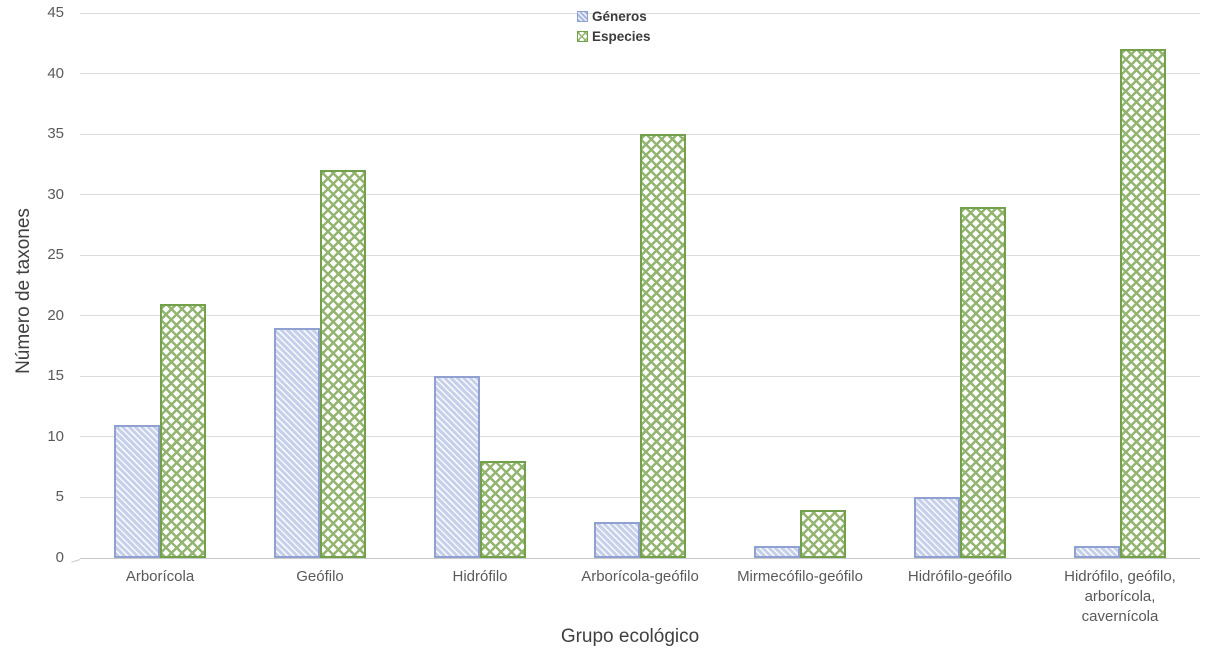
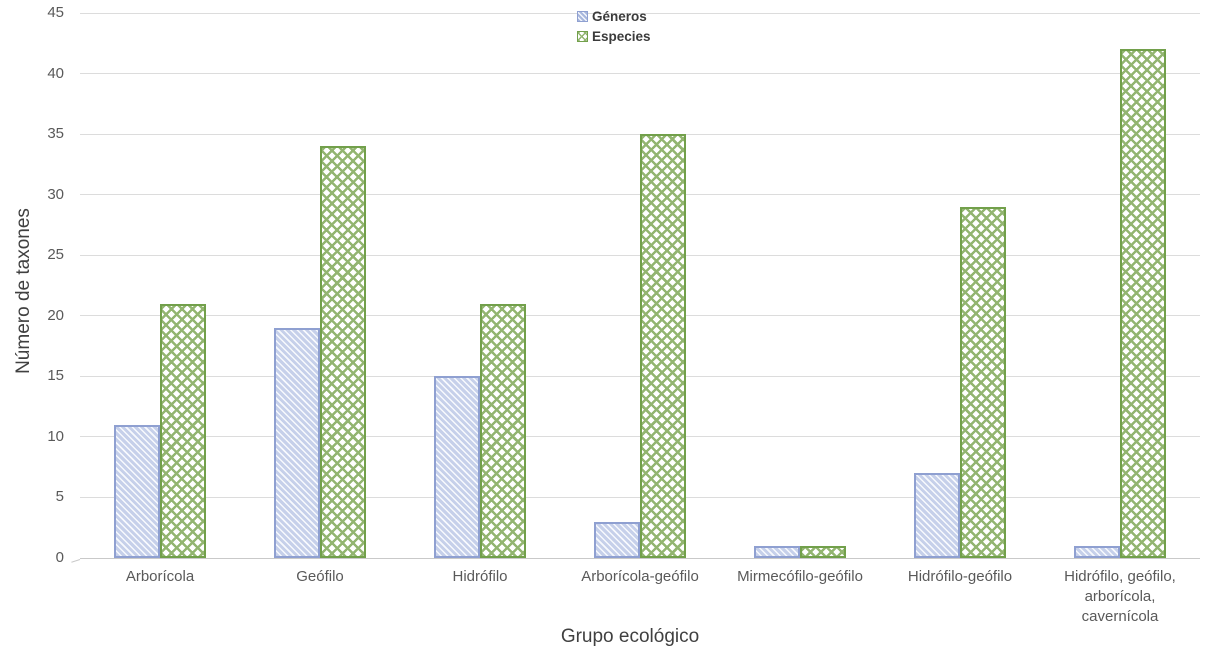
Especies/Geófilo: 32 -> 34
Especies/Hidrófilo: 8 -> 21
Especies/Mirmecófilo-geófilo: 4 -> 1
Géneros/Hidrófilo-geófilo: 5 -> 7
